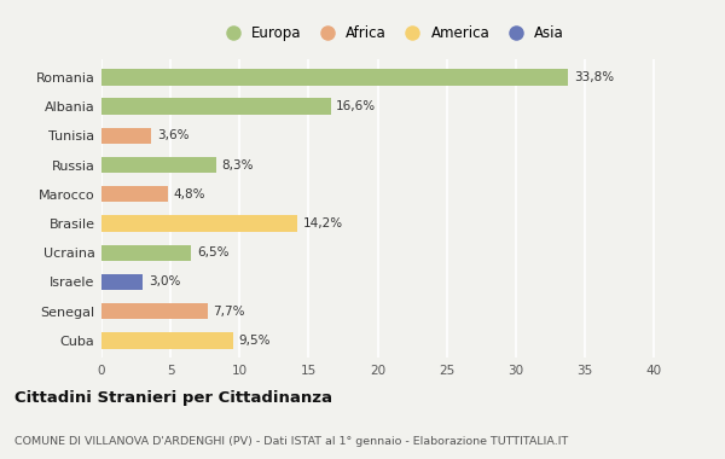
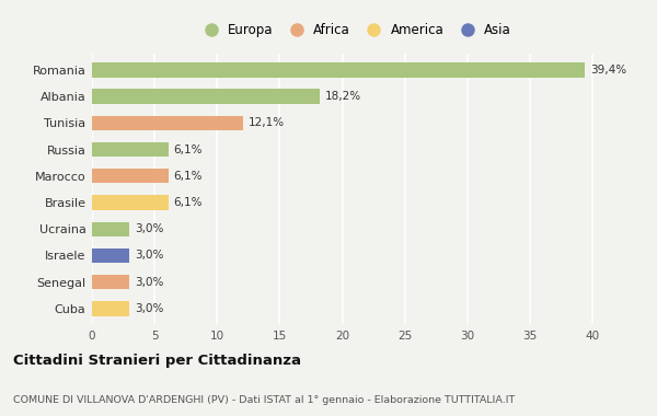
Romania: 33,8% -> 39,4%
Albania: 16,6% -> 18,2%
Tunisia: 3,6% -> 12,1%
Russia: 8,3% -> 6,1%
Marocco: 4,8% -> 6,1%
Brasile: 14,2% -> 6,1%
Ucraina: 6,5% -> 3,0%
Senegal: 7,7% -> 3,0%
Cuba: 9,5% -> 3,0%
